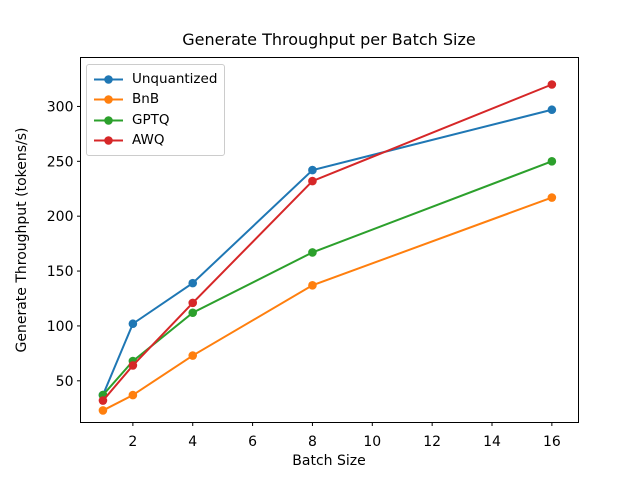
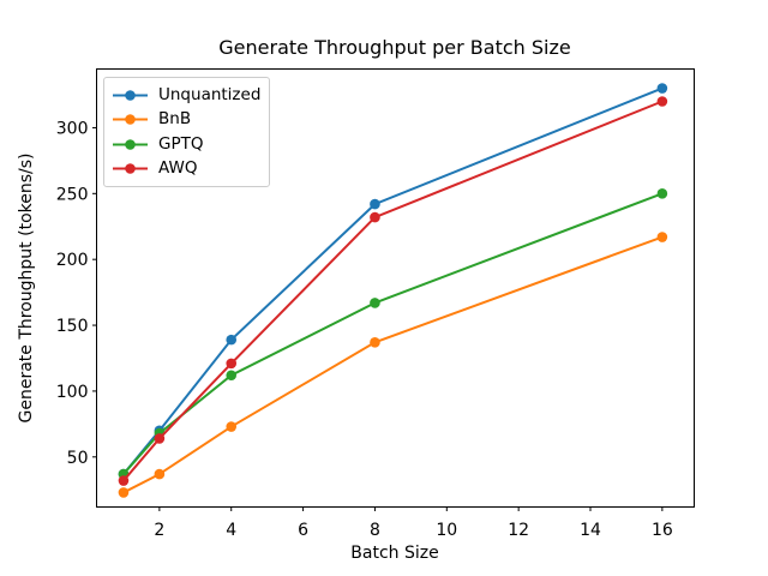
Unquantized/2: 102 -> 70
Unquantized/16: 297 -> 330
